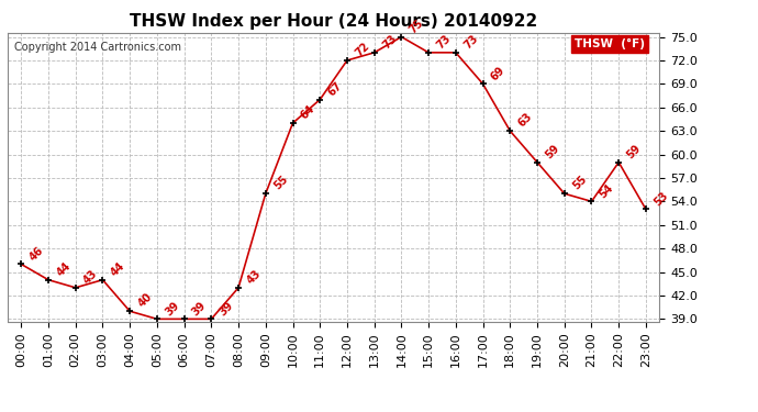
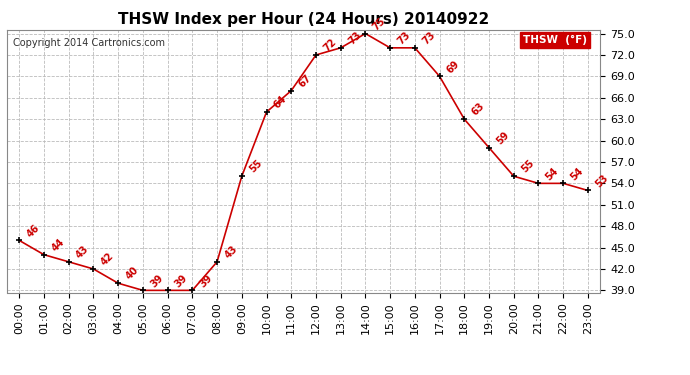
03:00: 44 -> 42
22:00: 59 -> 54
